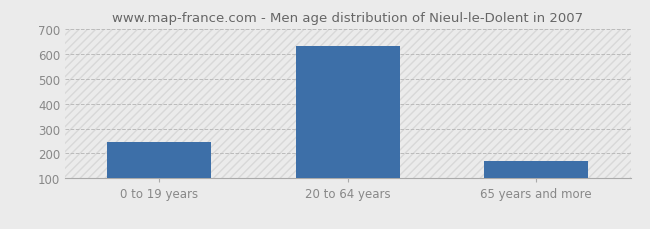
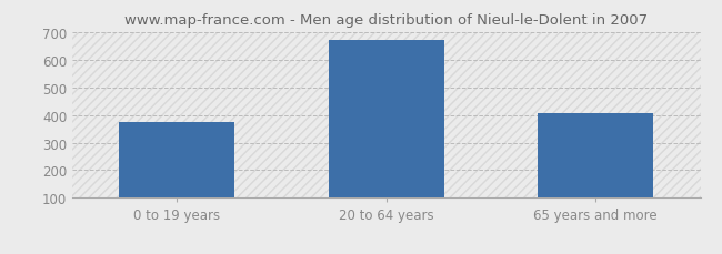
0 to 19 years: 245 -> 375
20 to 64 years: 632 -> 670
65 years and more: 170 -> 405
